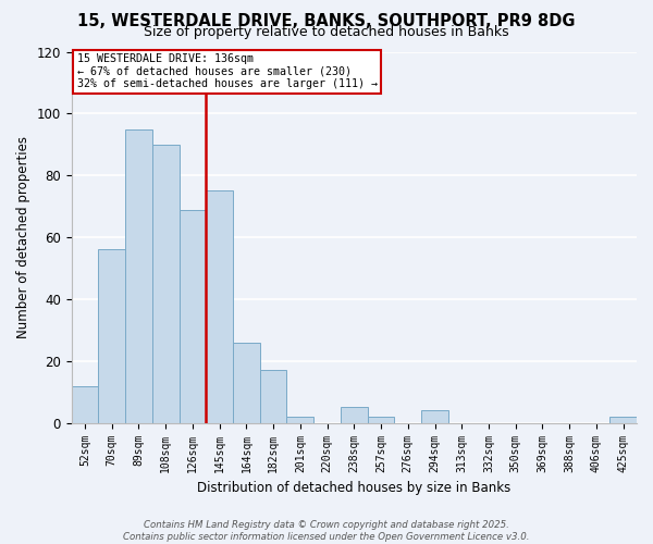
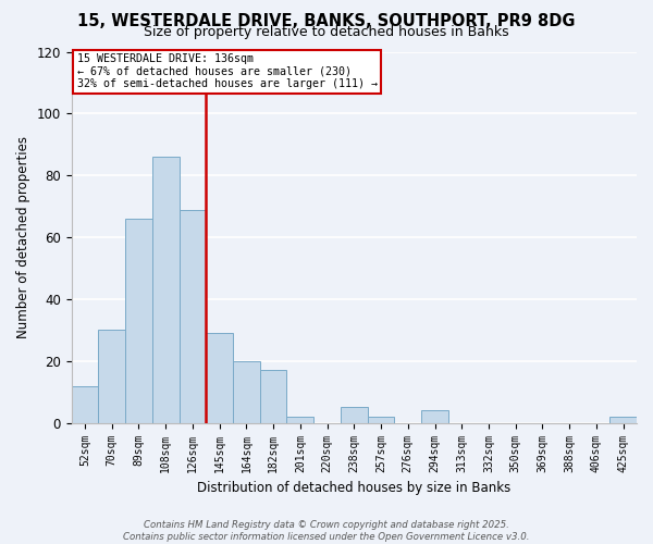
70sqm: 56 -> 30
89sqm: 95 -> 66
108sqm: 90 -> 86
145sqm: 75 -> 29
164sqm: 26 -> 20
